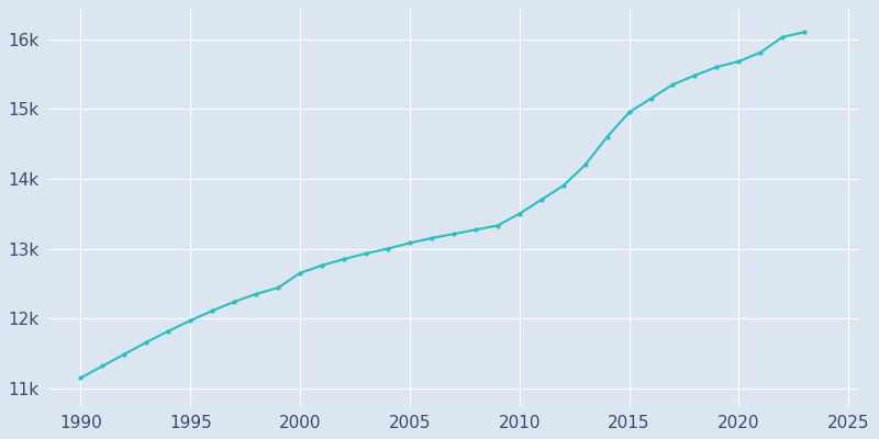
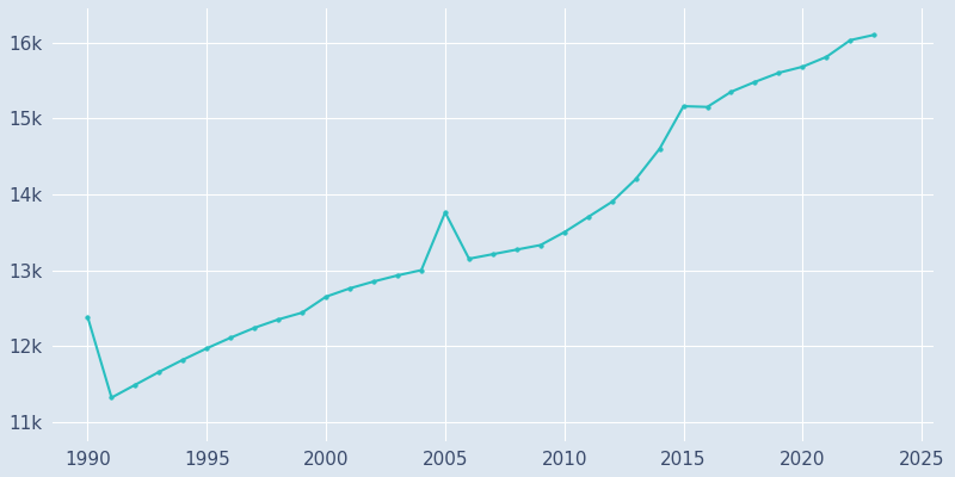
1990: 11.15k -> 12.38k
2005: 13.08k -> 13.76k
2015: 14.95k -> 15.16k
